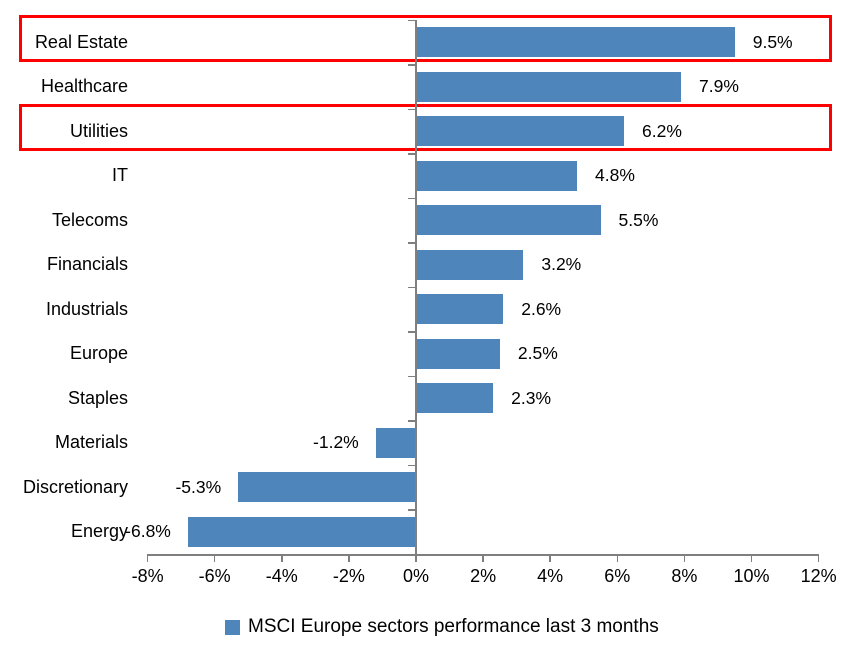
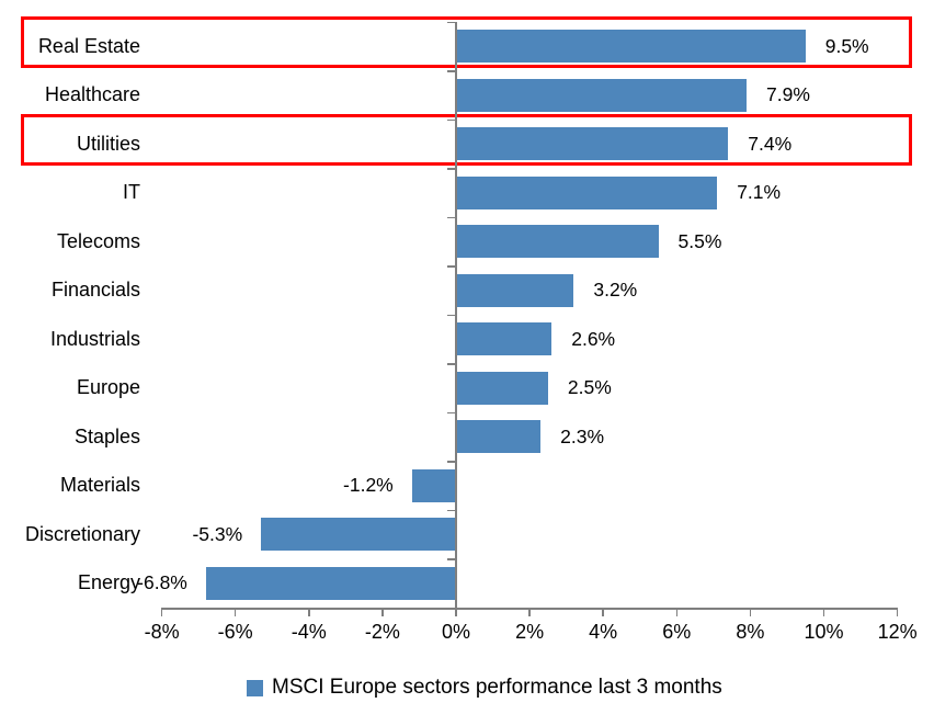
Utilities: 6.2% -> 7.4%
IT: 4.8% -> 7.1%
